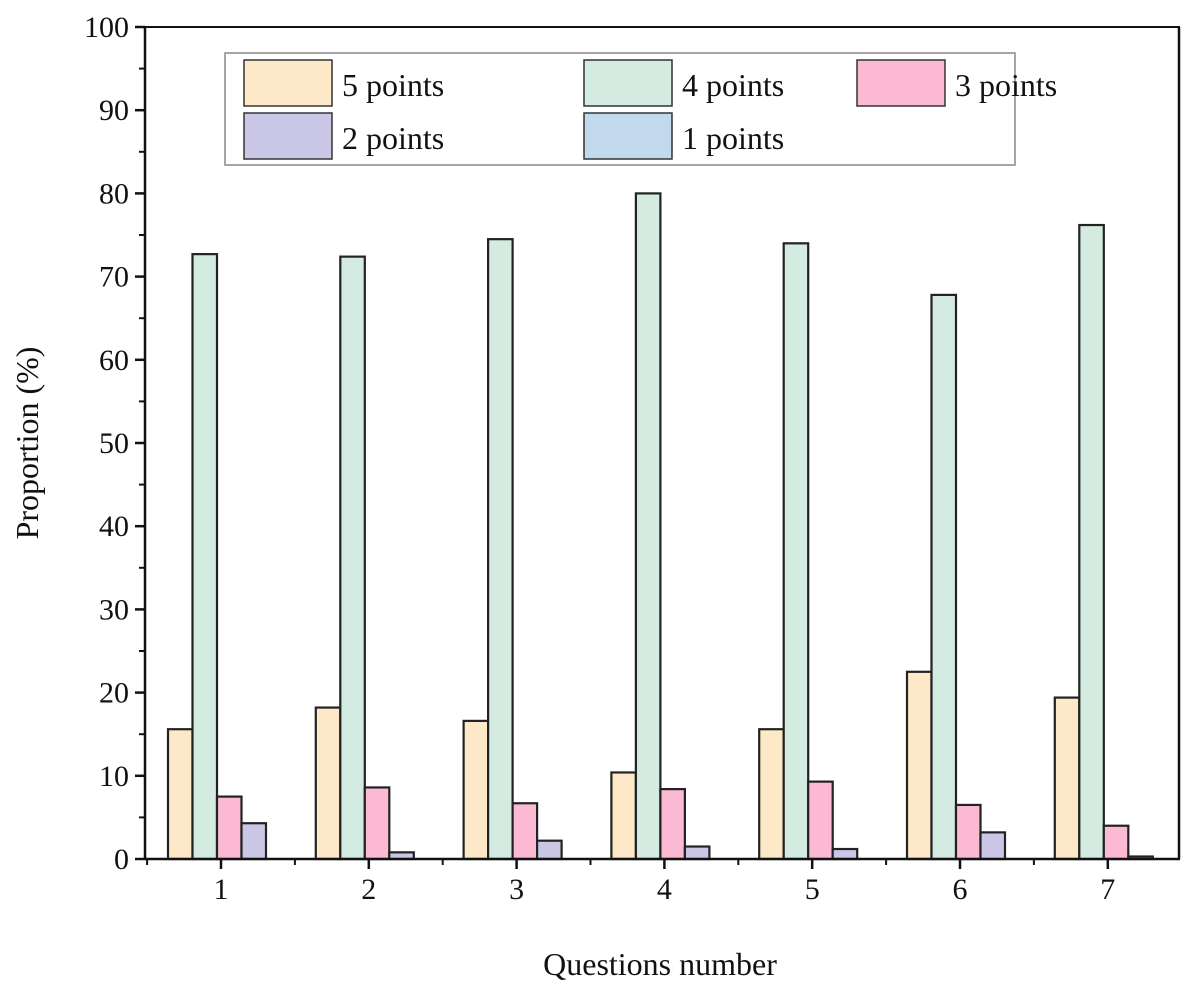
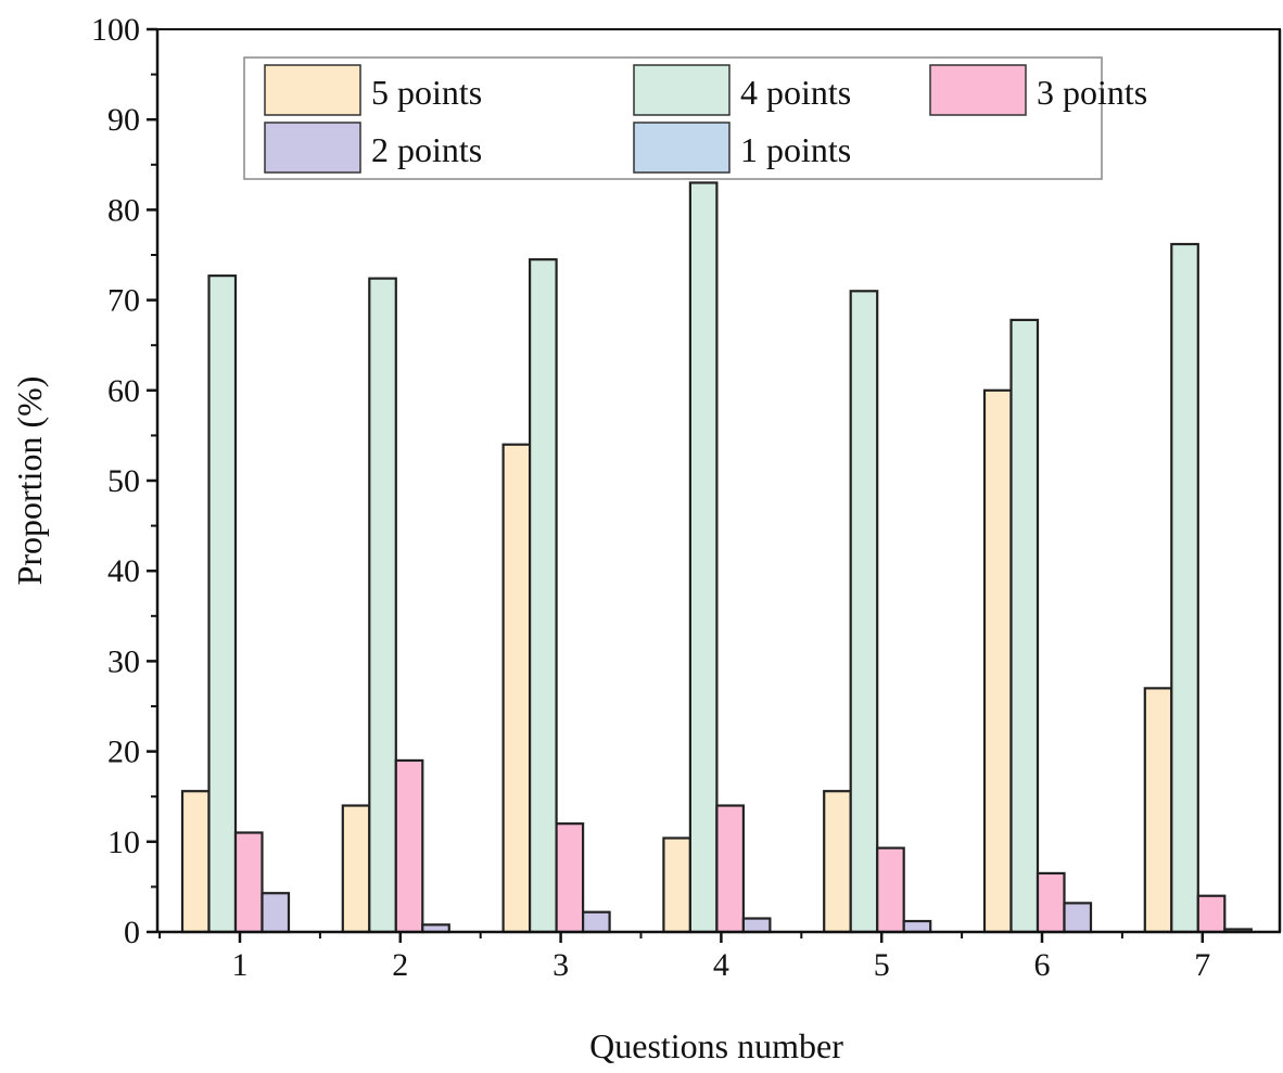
3 points/1: 8 -> 11
5 points/2: 18 -> 14
3 points/2: 9 -> 19
5 points/3: 17 -> 54
3 points/3: 7 -> 12
4 points/4: 80 -> 83
3 points/4: 8 -> 14
4 points/5: 74 -> 71
5 points/6: 22 -> 60
5 points/7: 19 -> 27
